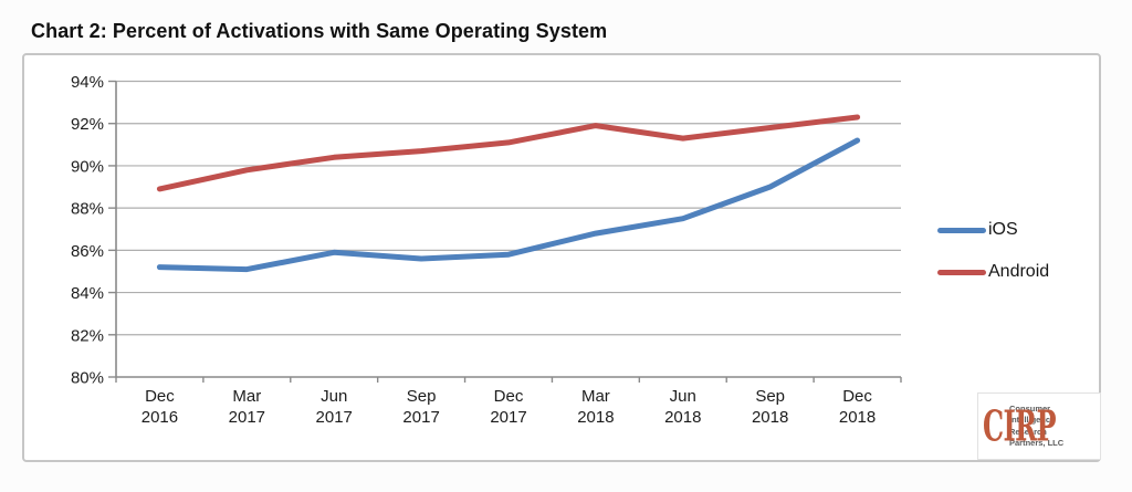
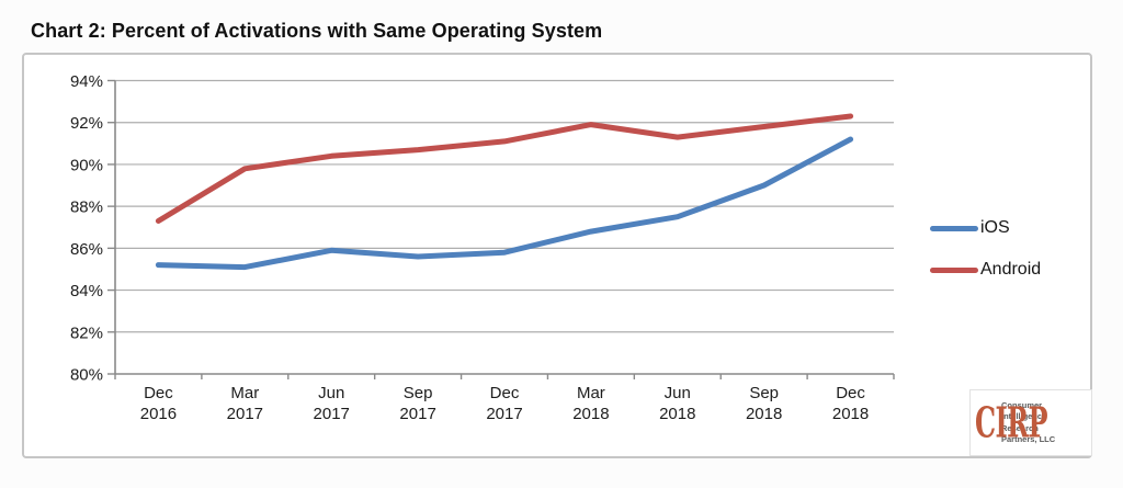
Android/Dec 2016: 88.9% -> 87.3%
